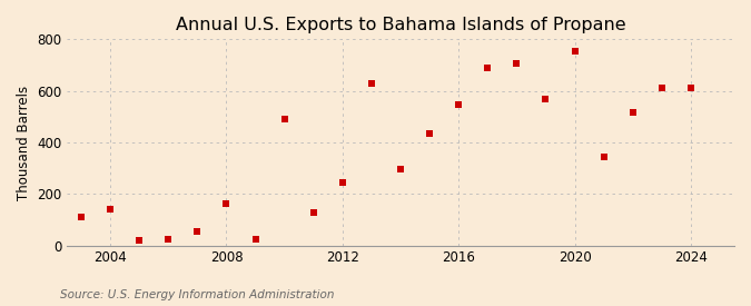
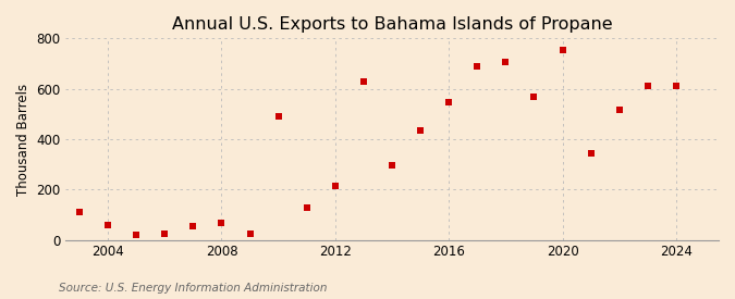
2004: 140 -> 60
2008: 165 -> 70
2012: 245 -> 215
